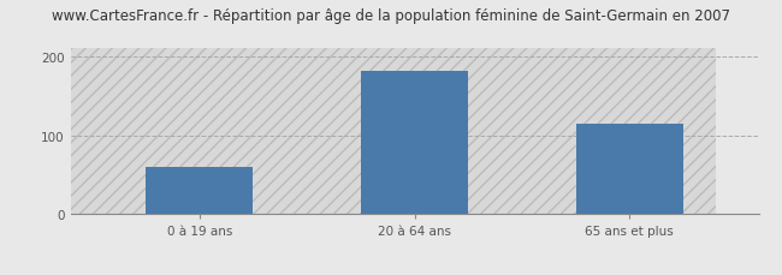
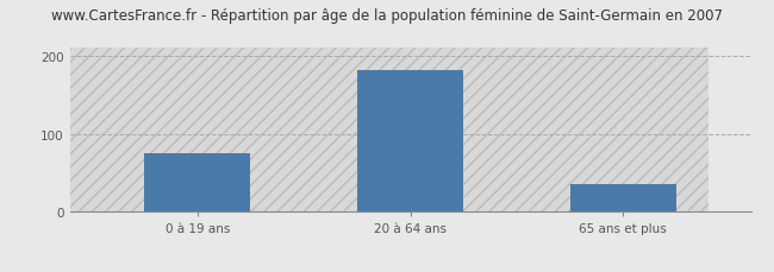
0 à 19 ans: 60 -> 75
65 ans et plus: 114 -> 35
